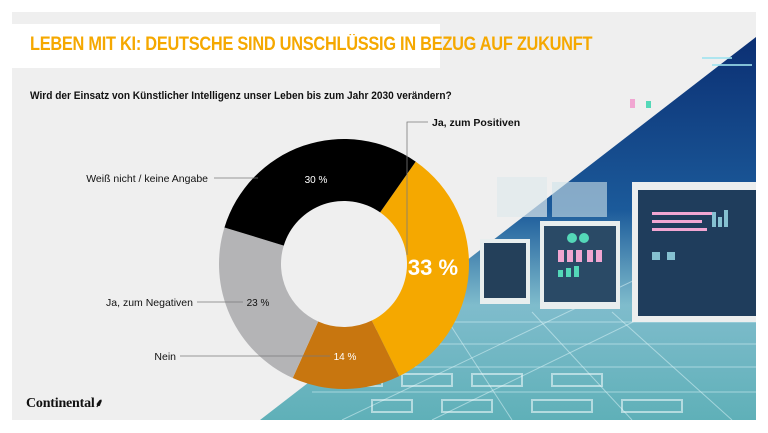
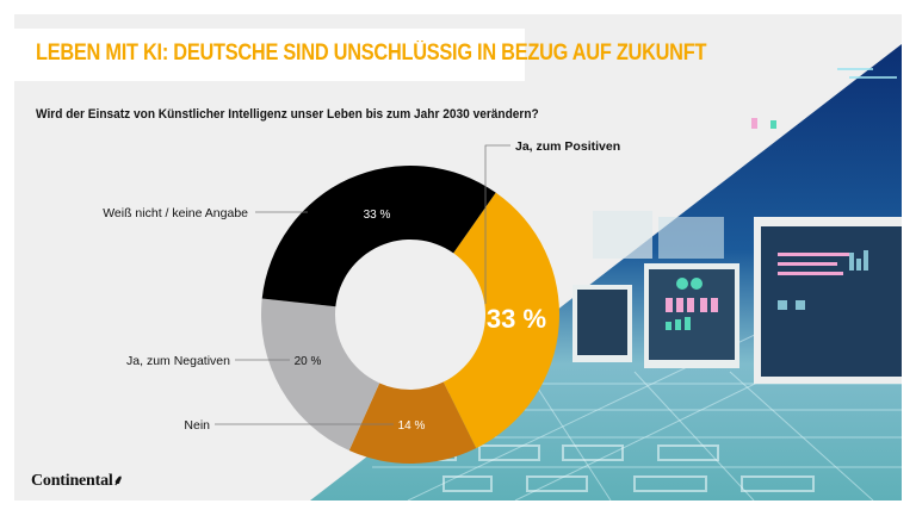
Ja, zum Negativen: 23 -> 20
Weiß nicht / keine Angabe: 30 -> 33
